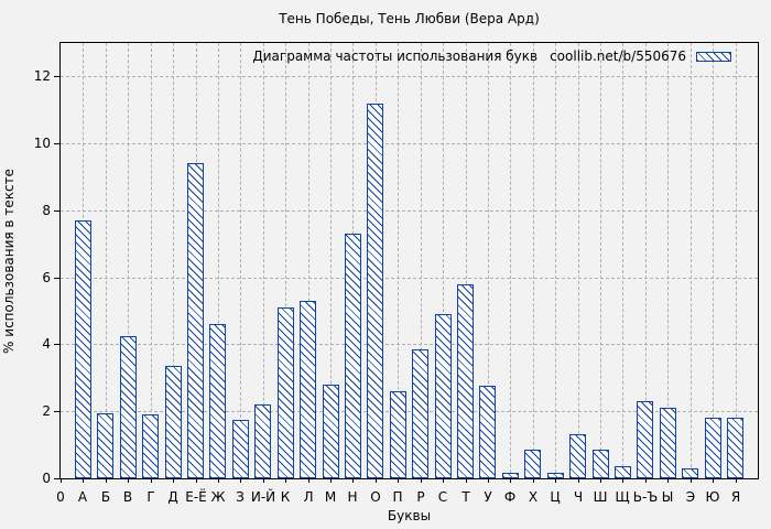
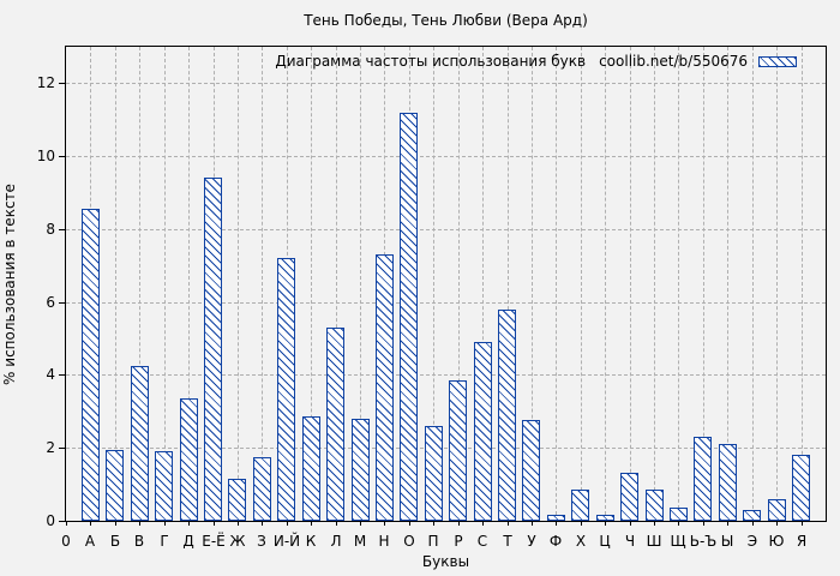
А: 7.7 -> 8.6
Ж: 4.6 -> 1.1
И-Й: 2.2 -> 7.2
К: 5.1 -> 2.9
Ю: 1.8 -> 0.6
